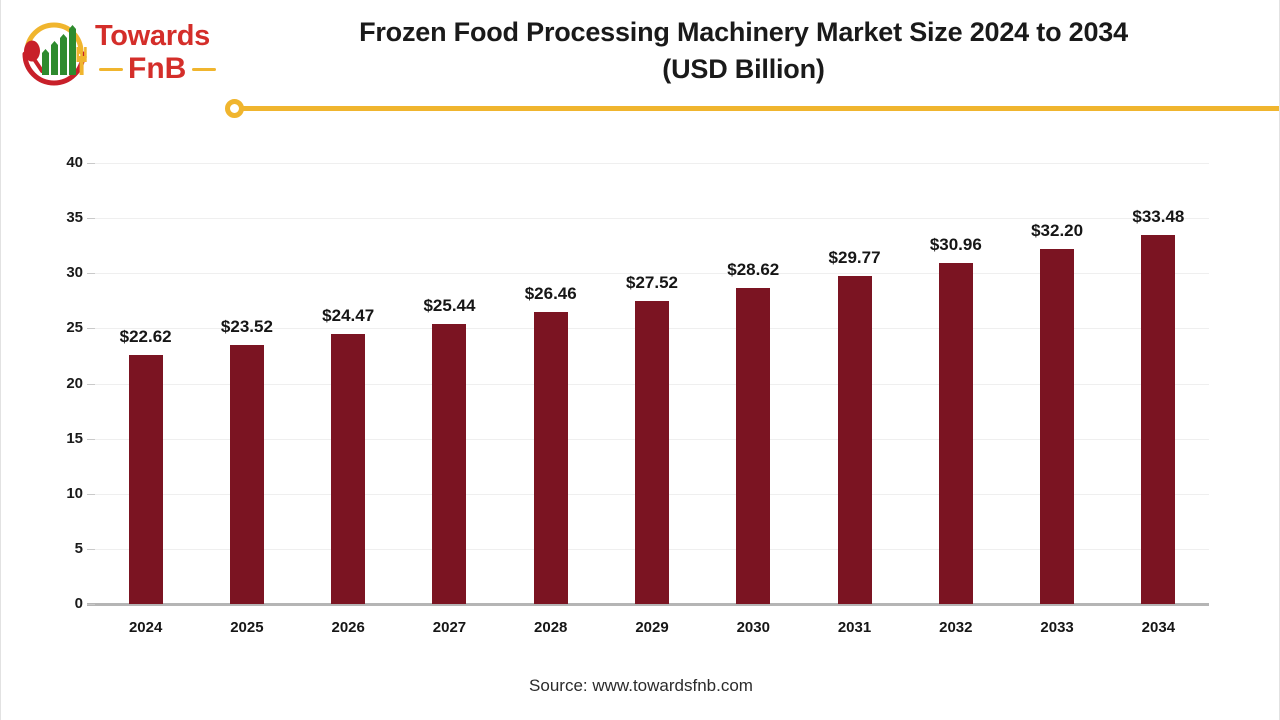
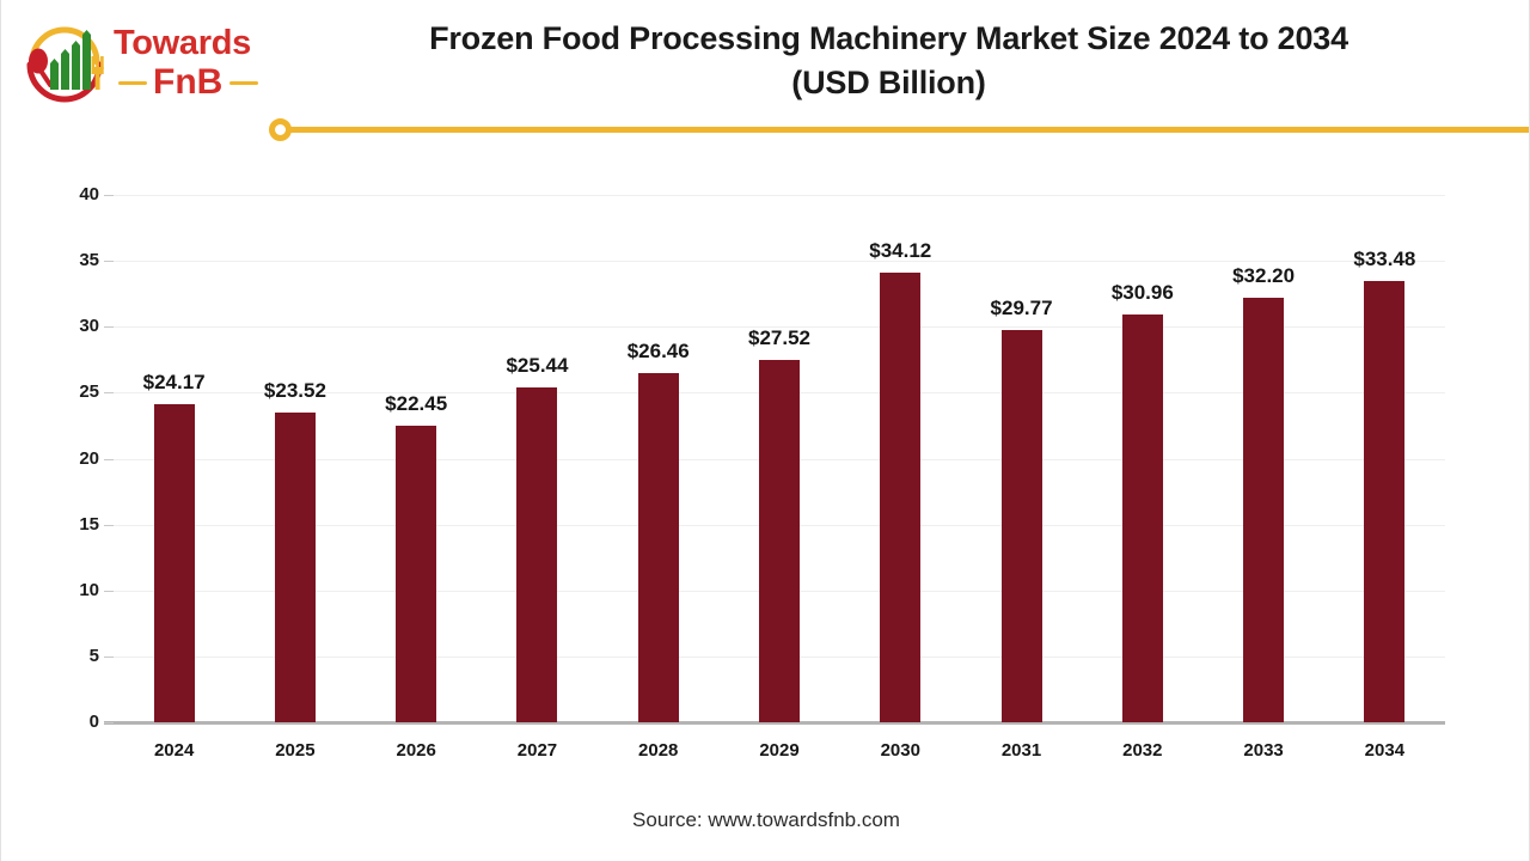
2024: $22.62 -> $24.17
2026: $24.47 -> $22.45
2030: $28.62 -> $34.12
